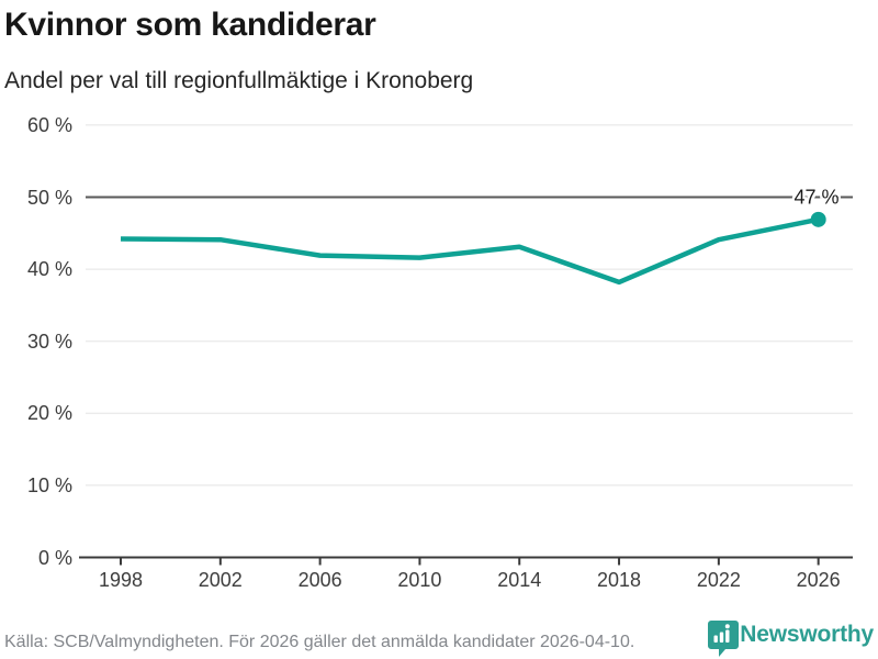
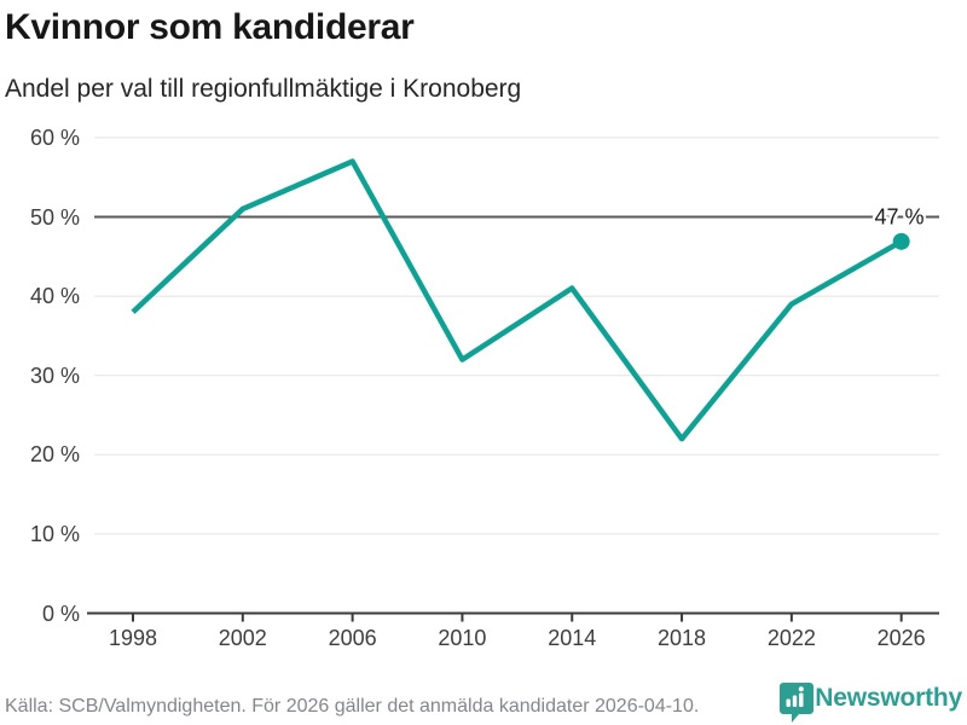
1998: 44% -> 38%
2002: 44% -> 51%
2006: 42% -> 57%
2010: 42% -> 32%
2014: 43% -> 41%
2018: 38% -> 22%
2022: 44% -> 39%
